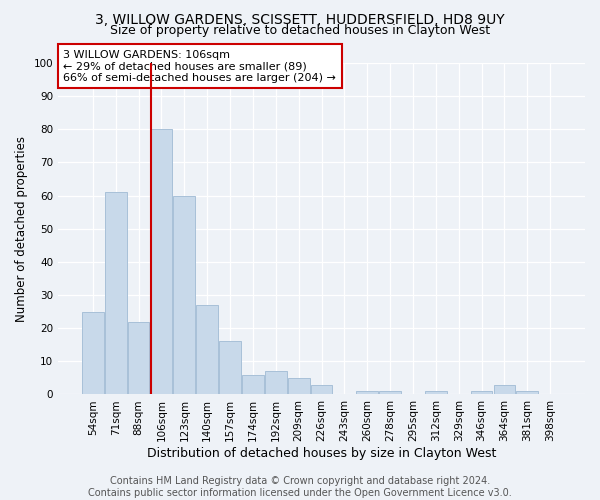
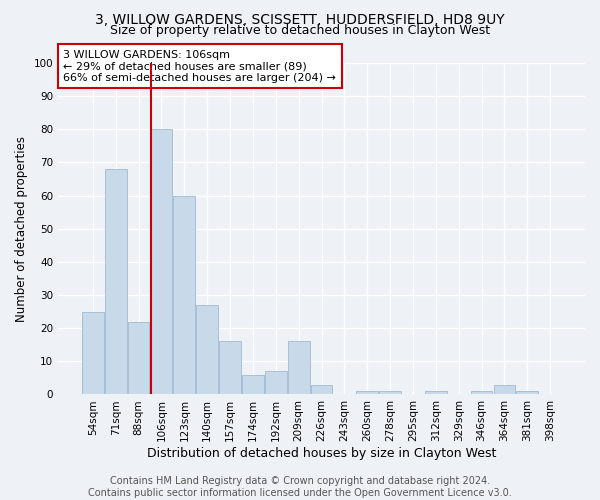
71sqm: 61 -> 68
209sqm: 5 -> 16
